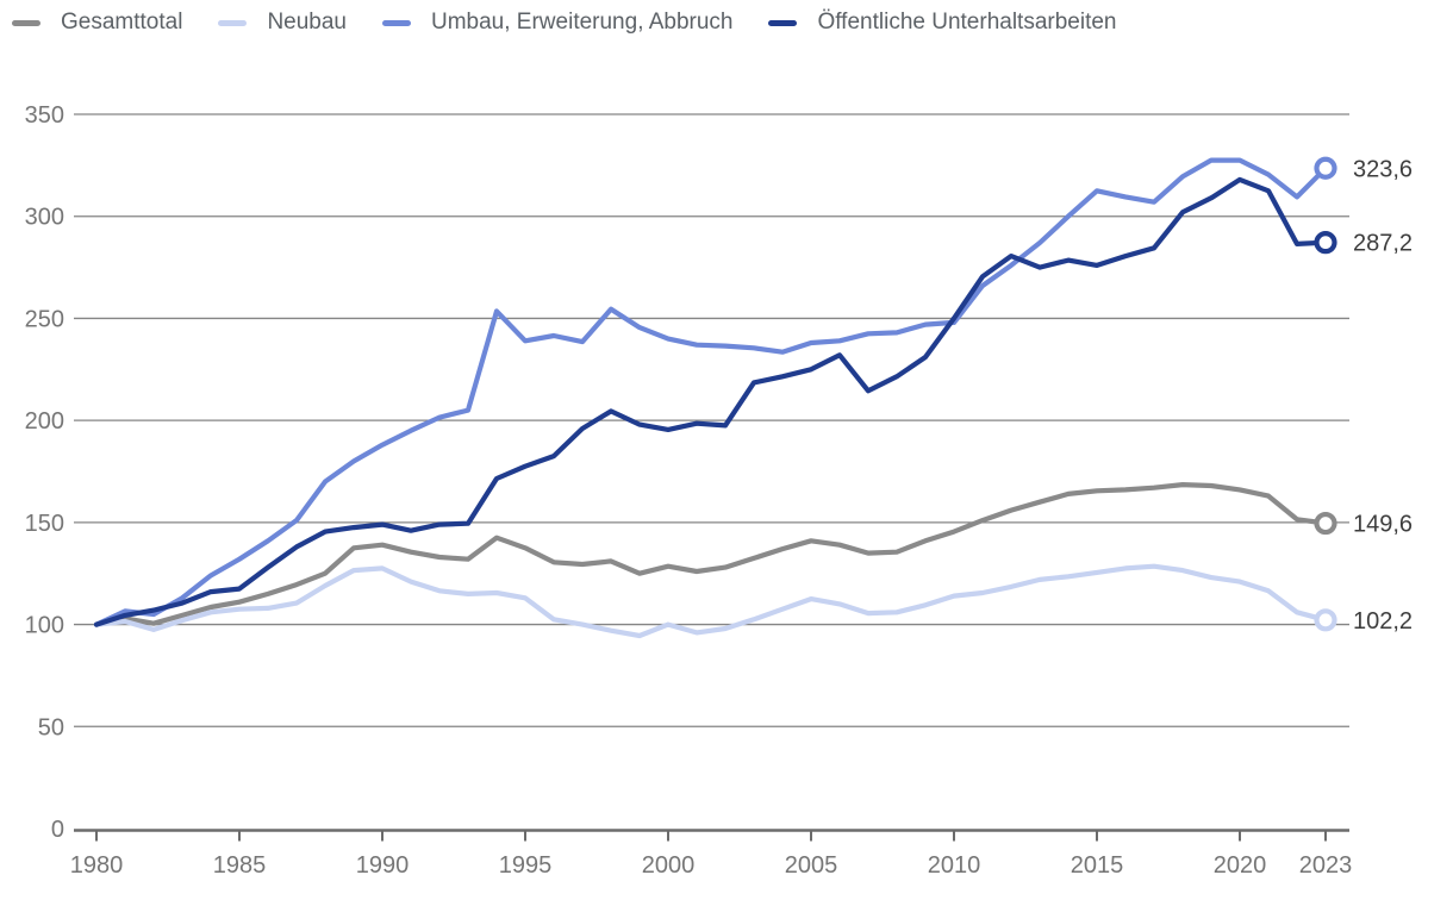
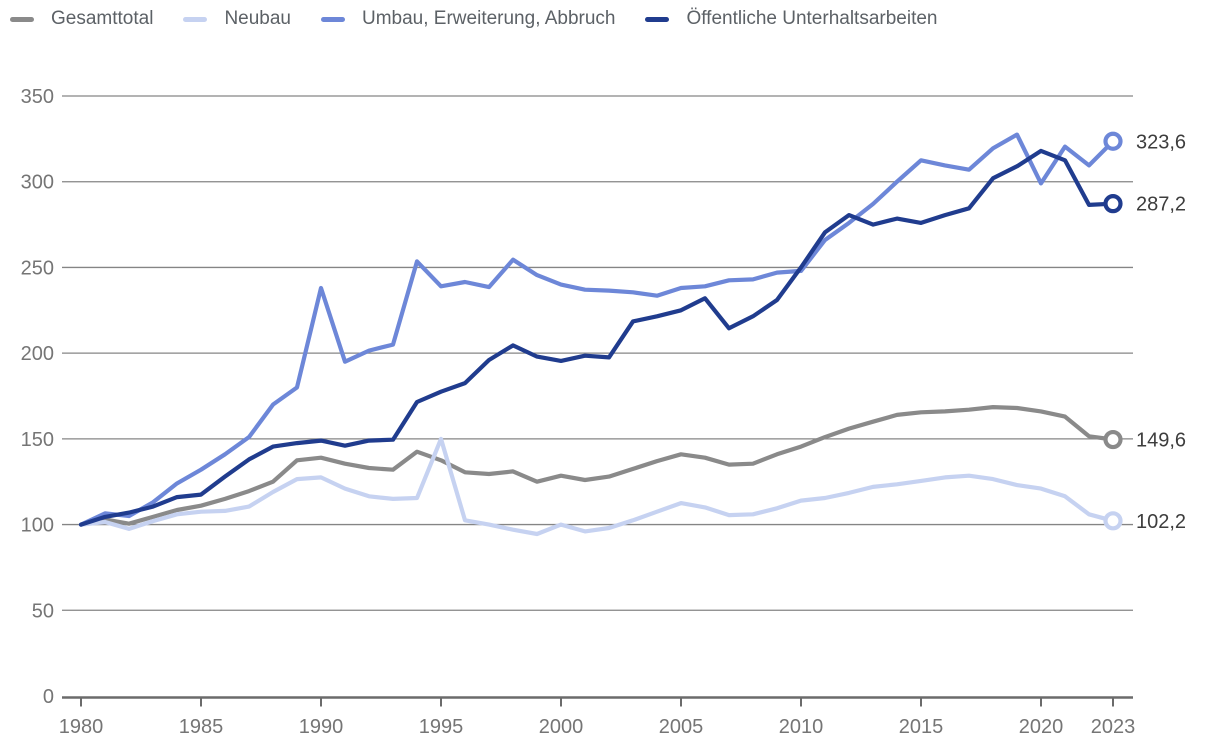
Umbau, Erweiterung, Abbruch/1990: 188 -> 238
Neubau/1995: 113 -> 150
Umbau, Erweiterung, Abbruch/2020: 328 -> 299
